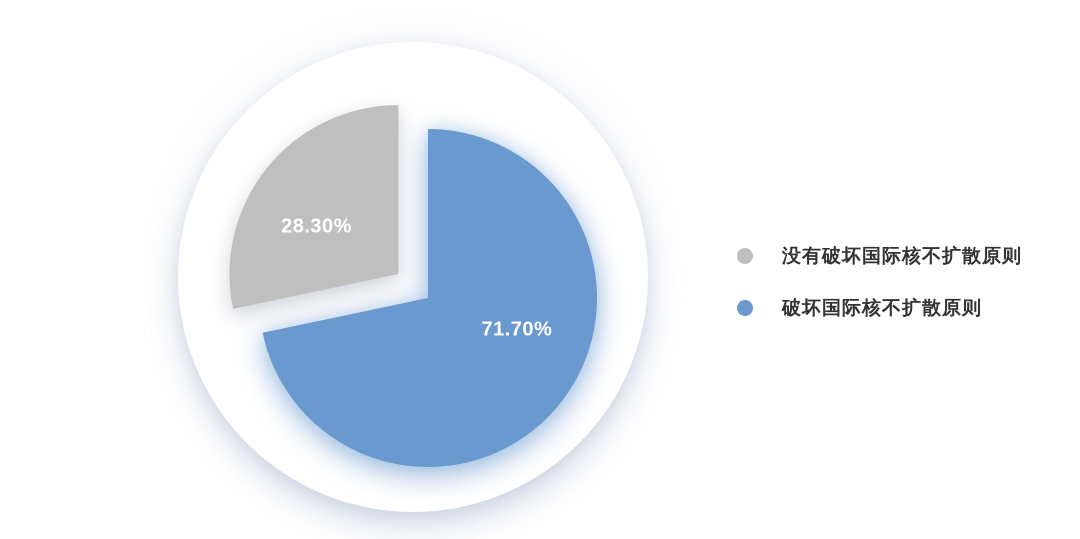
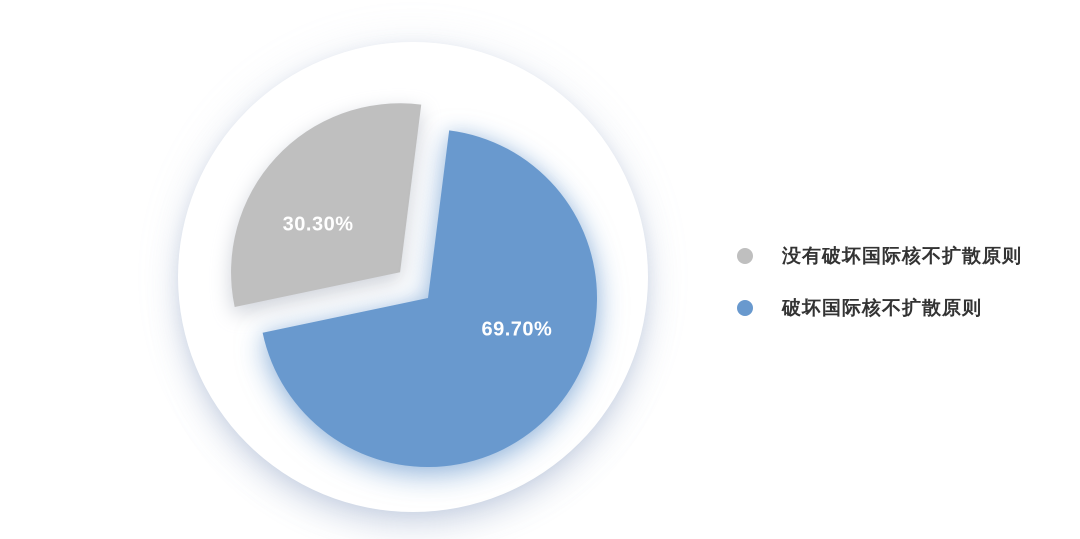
没有破坏国际核不扩散原则: 28.30% -> 30.30%
破坏国际核不扩散原则: 71.70% -> 69.70%
